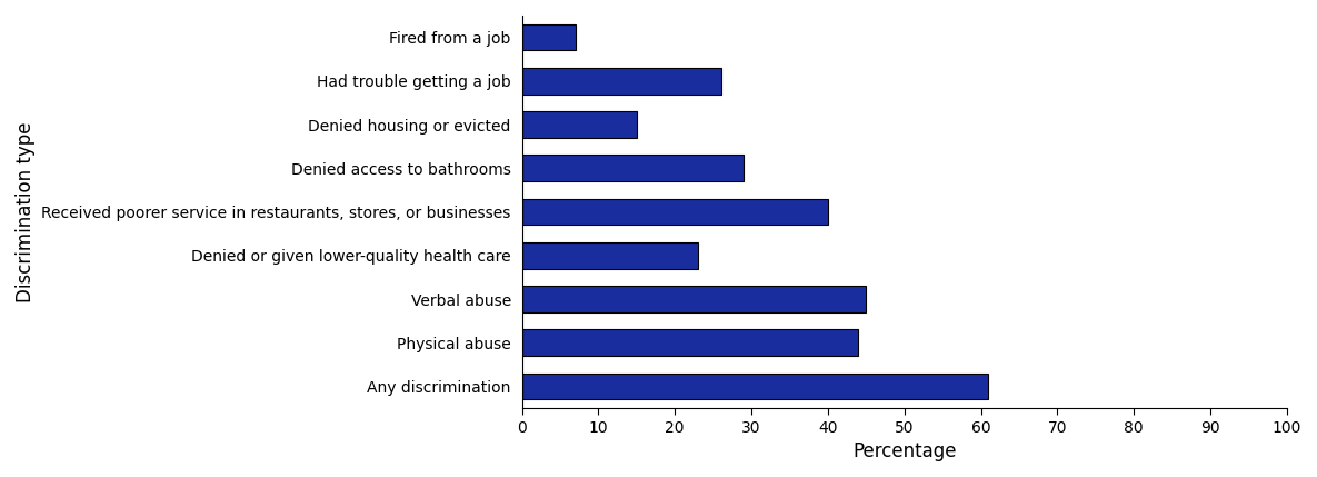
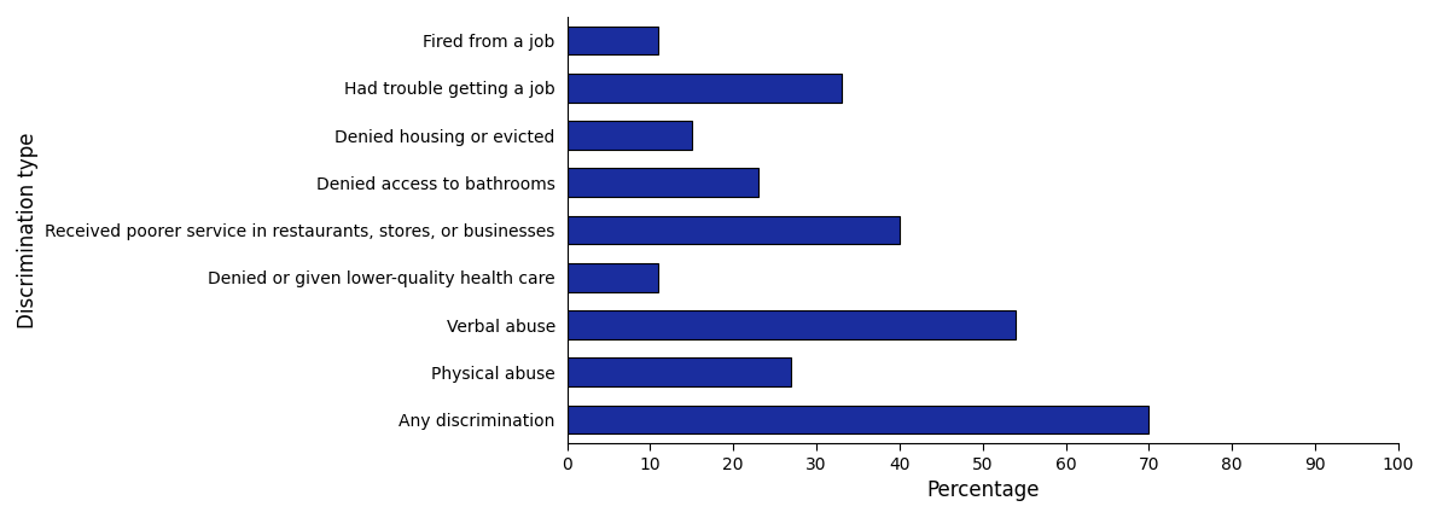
Fired from a job: 7 -> 11
Had trouble getting a job: 26 -> 33
Denied access to bathrooms: 29 -> 23
Denied or given lower-quality health care: 23 -> 11
Verbal abuse: 45 -> 54
Physical abuse: 44 -> 27
Any discrimination: 61 -> 70
